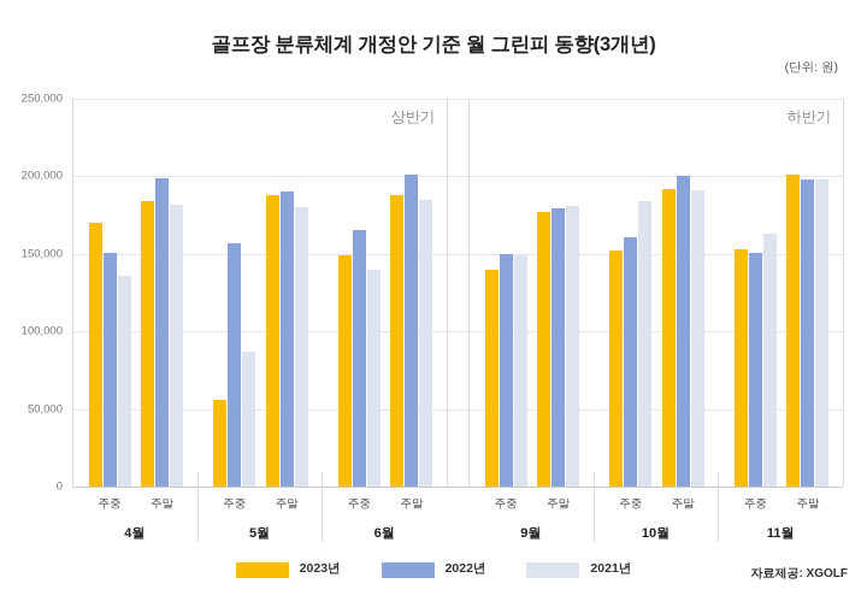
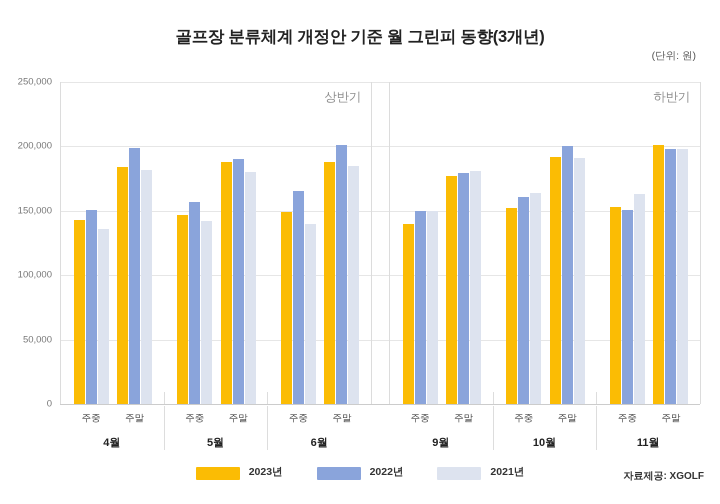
2023년/4월 주중: 170000 -> 143000
2023년/5월 주중: 56000 -> 147000
2021년/5월 주중: 87000 -> 142000
2021년/10월 주중: 184000 -> 164000
